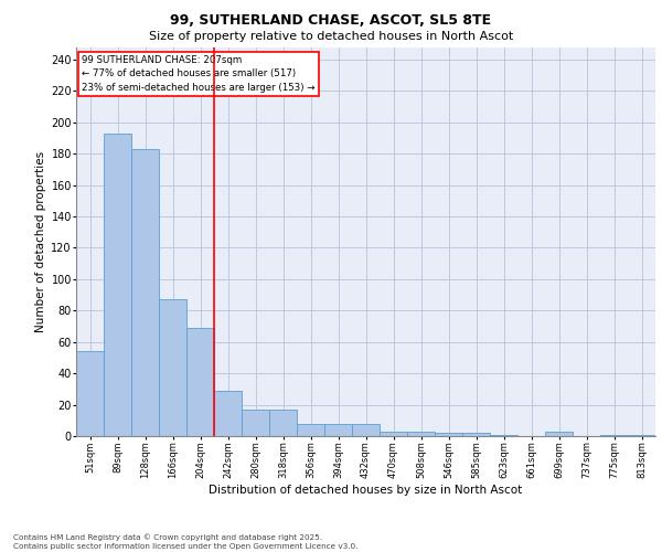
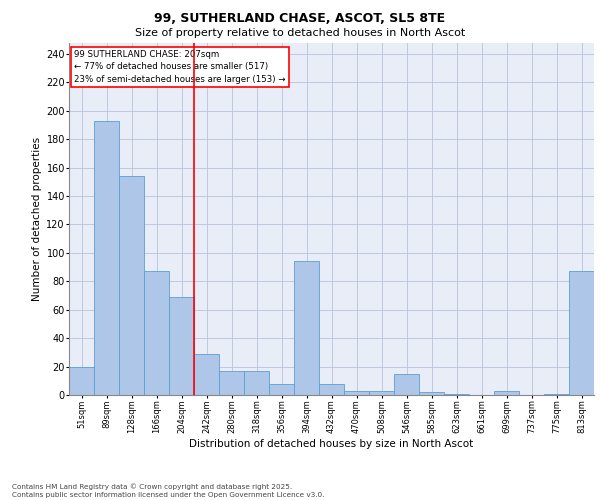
51sqm: 54 -> 20
128sqm: 183 -> 154
394sqm: 8 -> 94
546sqm: 2 -> 15
813sqm: 1 -> 87
